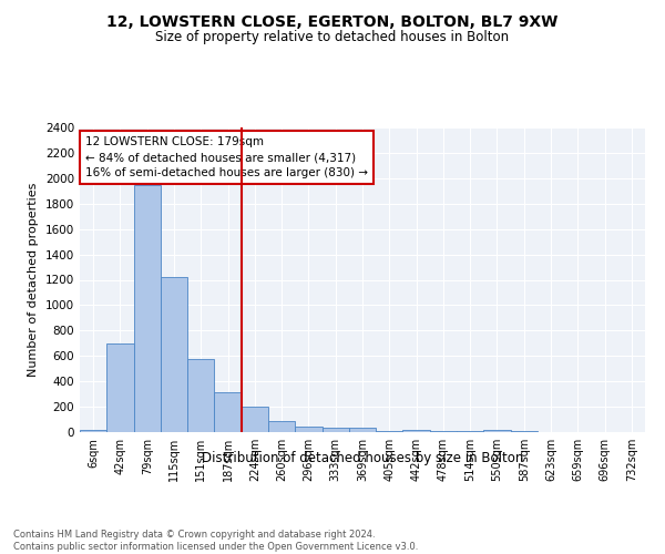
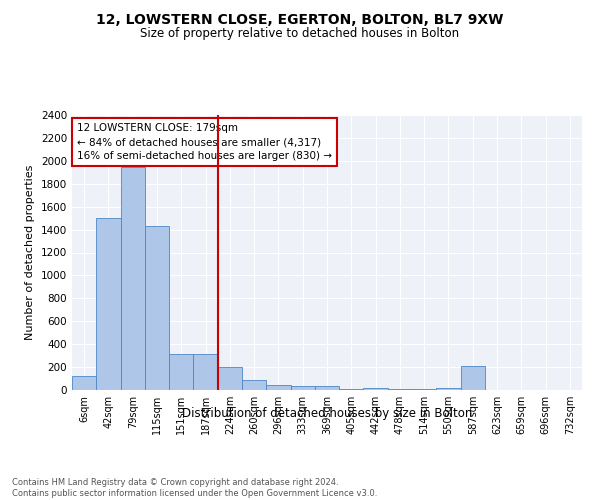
6sqm: 20 -> 120
42sqm: 700 -> 1500
115sqm: 1220 -> 1430
151sqm: 580 -> 310
587sqm: 0 -> 210
